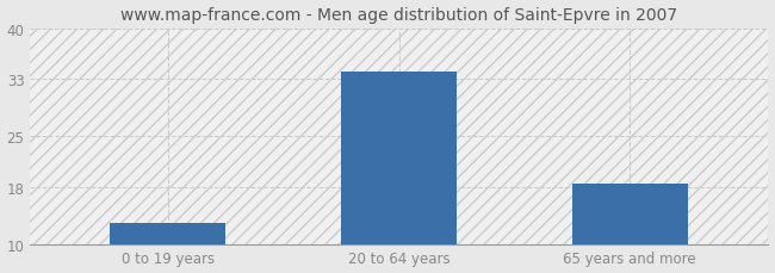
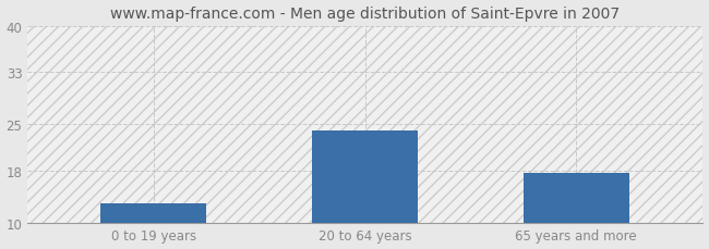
20 to 64 years: 34.0 -> 24.0
65 years and more: 18.5 -> 17.6
